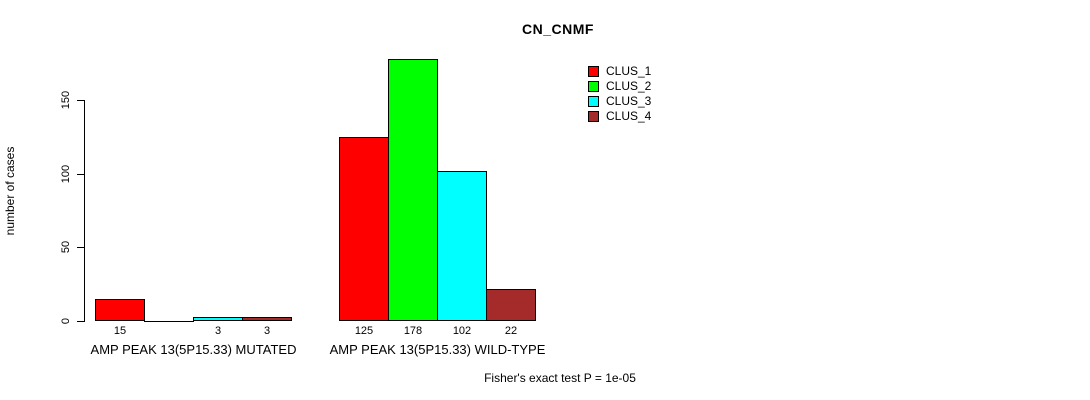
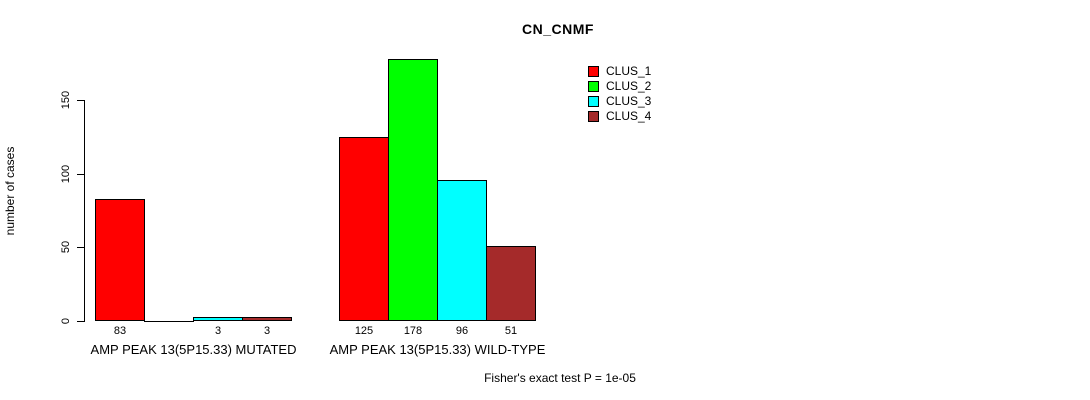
CLUS_1/AMP PEAK 13(5P15.33) MUTATED: 15 -> 83
CLUS_3/AMP PEAK 13(5P15.33) WILD-TYPE: 102 -> 96
CLUS_4/AMP PEAK 13(5P15.33) WILD-TYPE: 22 -> 51
